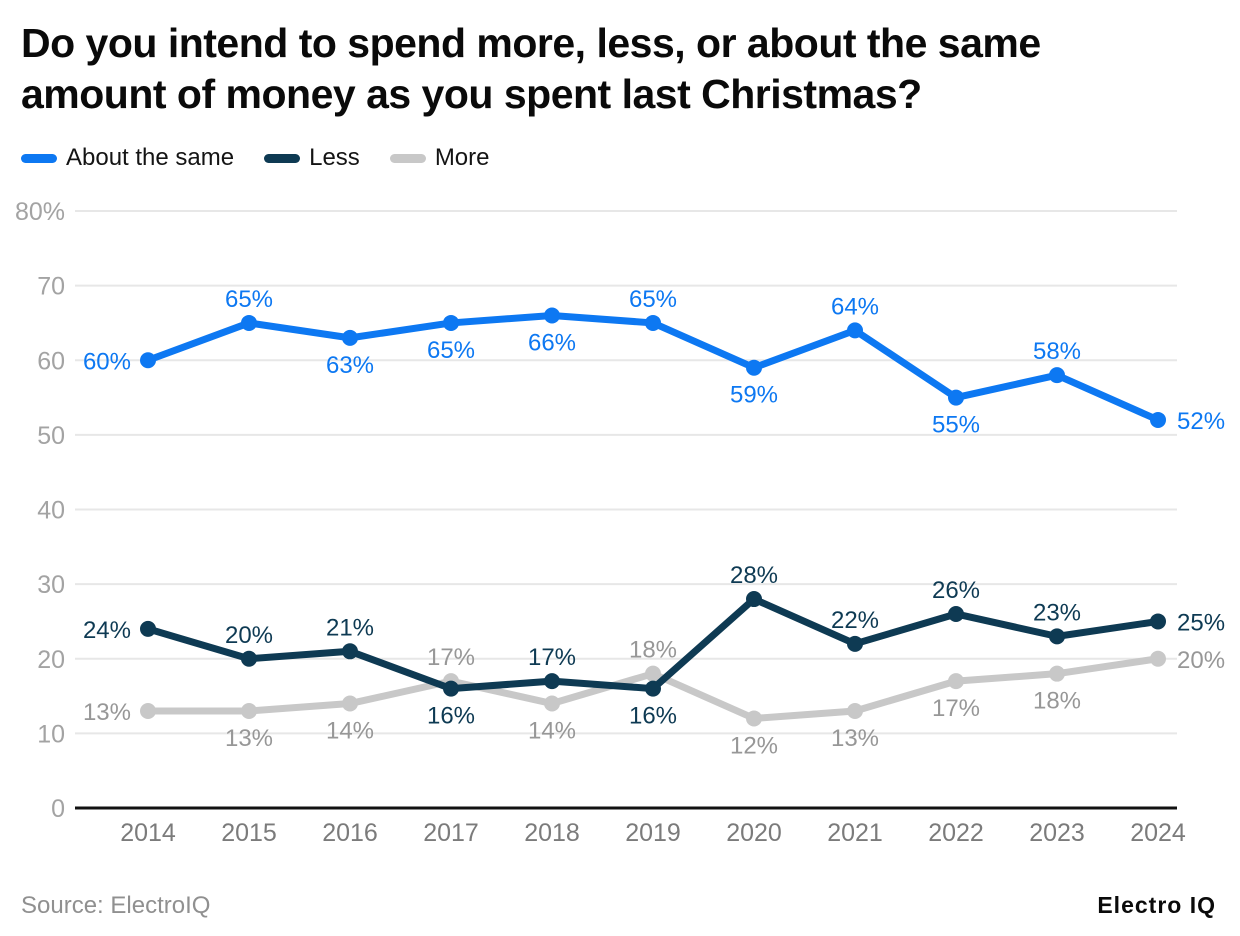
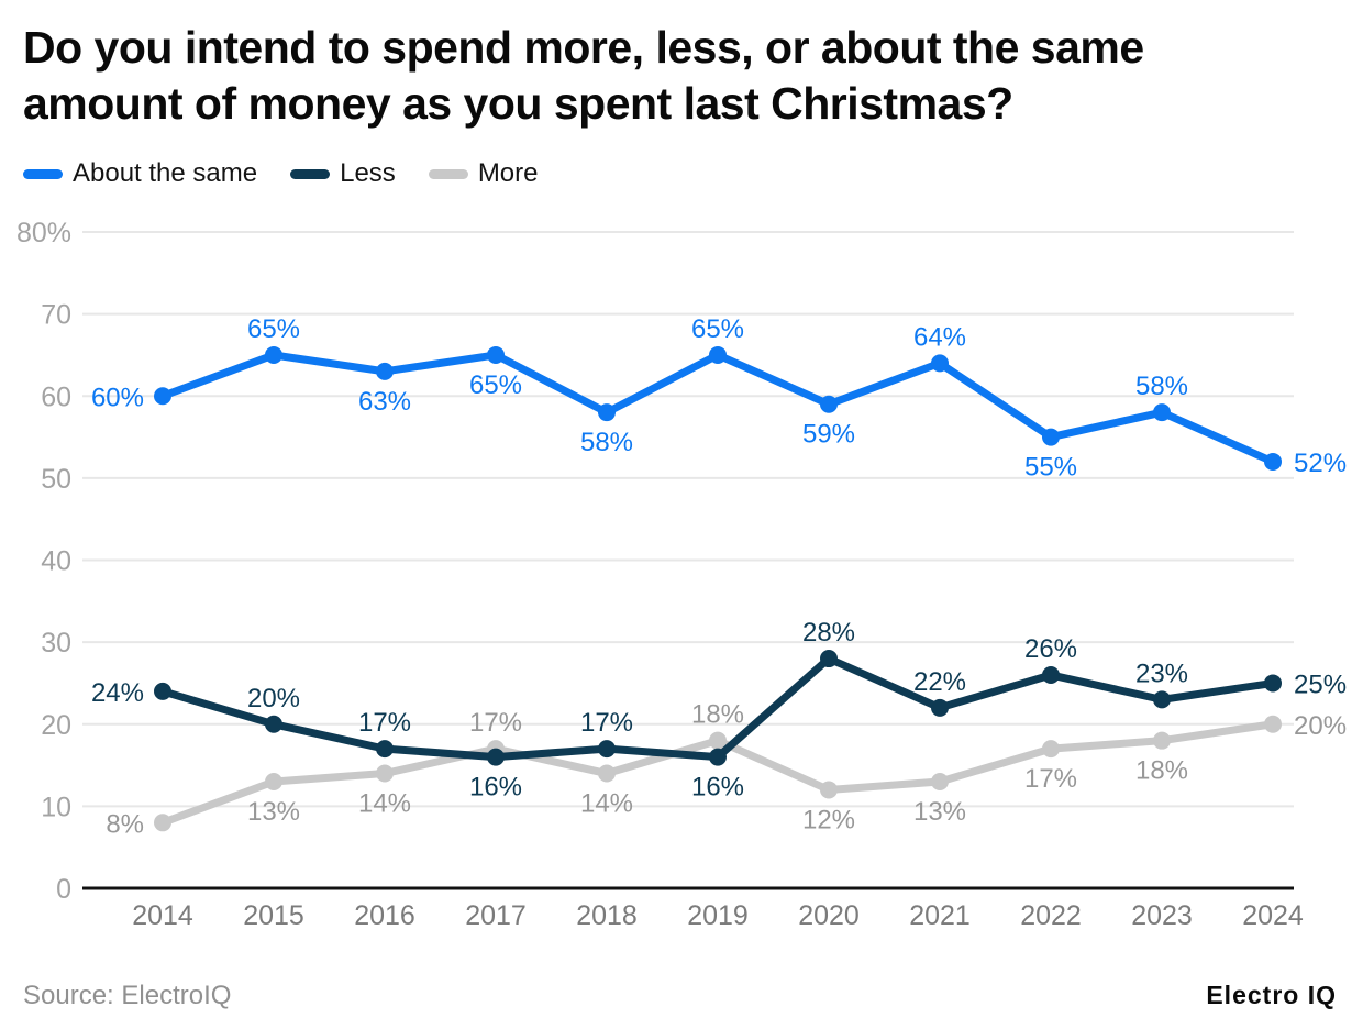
More/2014: 13% -> 8%
Less/2016: 21% -> 17%
About the same/2018: 66% -> 58%
